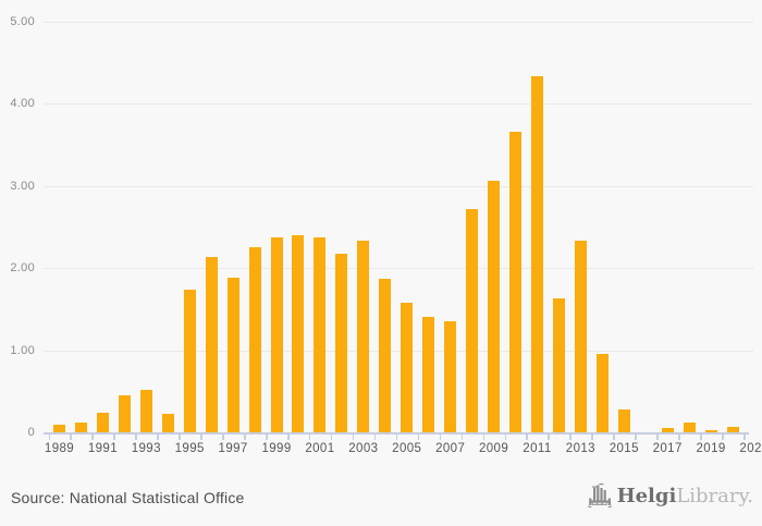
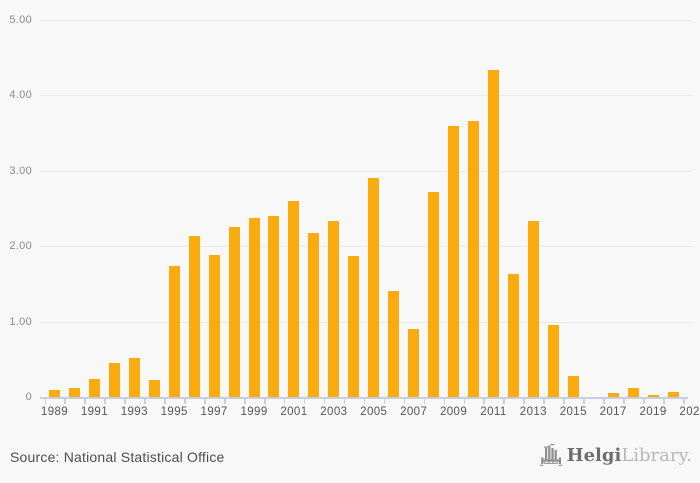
2001: 2.4 -> 2.6
2005: 1.6 -> 2.9
2007: 1.4 -> 0.9
2009: 3.1 -> 3.6
